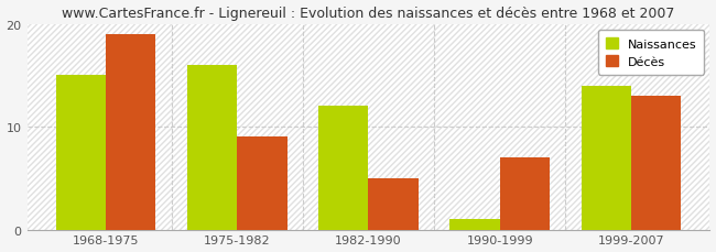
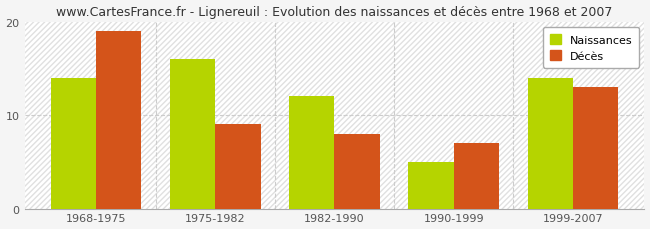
Naissances/1968-1975: 15 -> 14
Décès/1982-1990: 5 -> 8
Naissances/1990-1999: 1 -> 5
